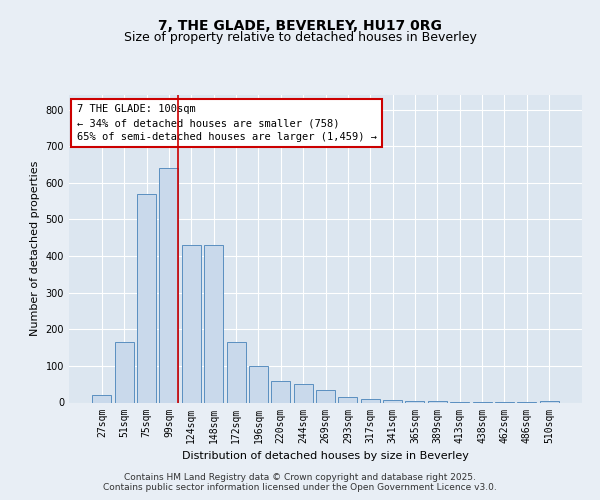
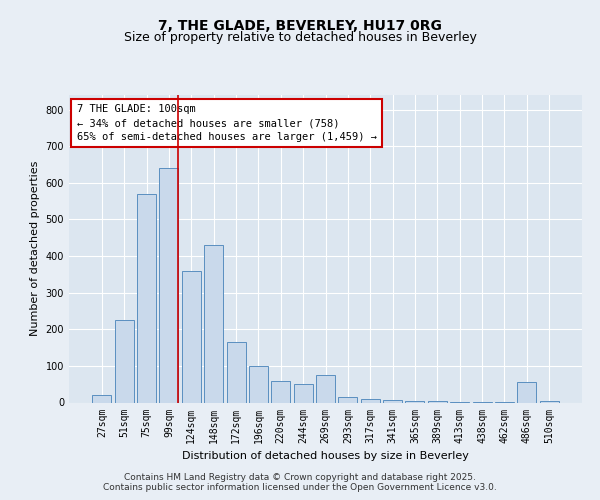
51sqm: 165 -> 225
124sqm: 430 -> 360
269sqm: 35 -> 75
486sqm: 1 -> 55
